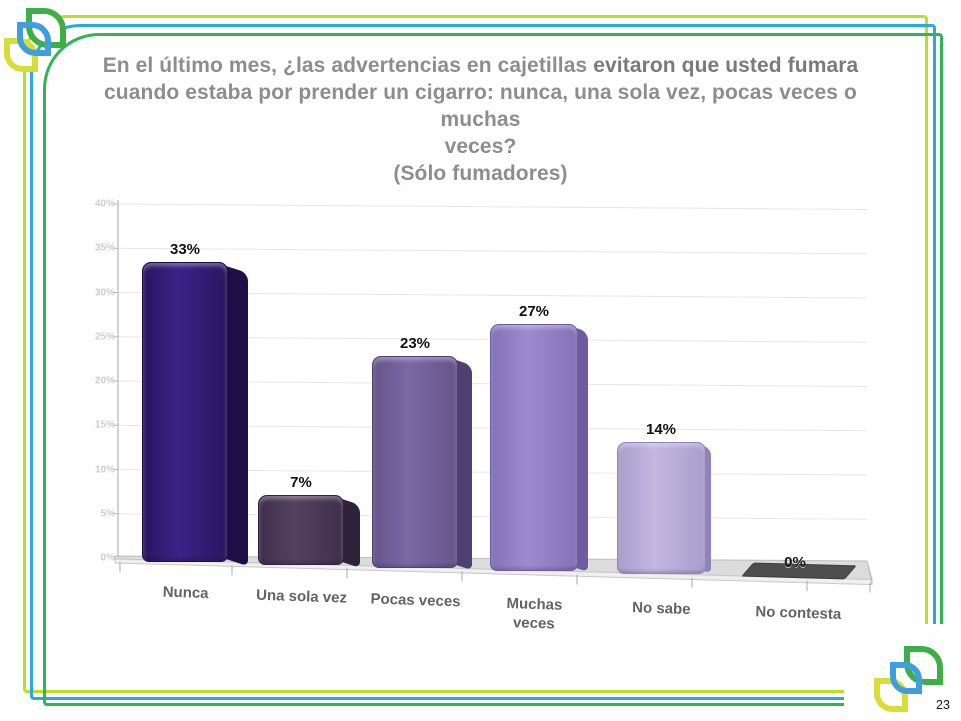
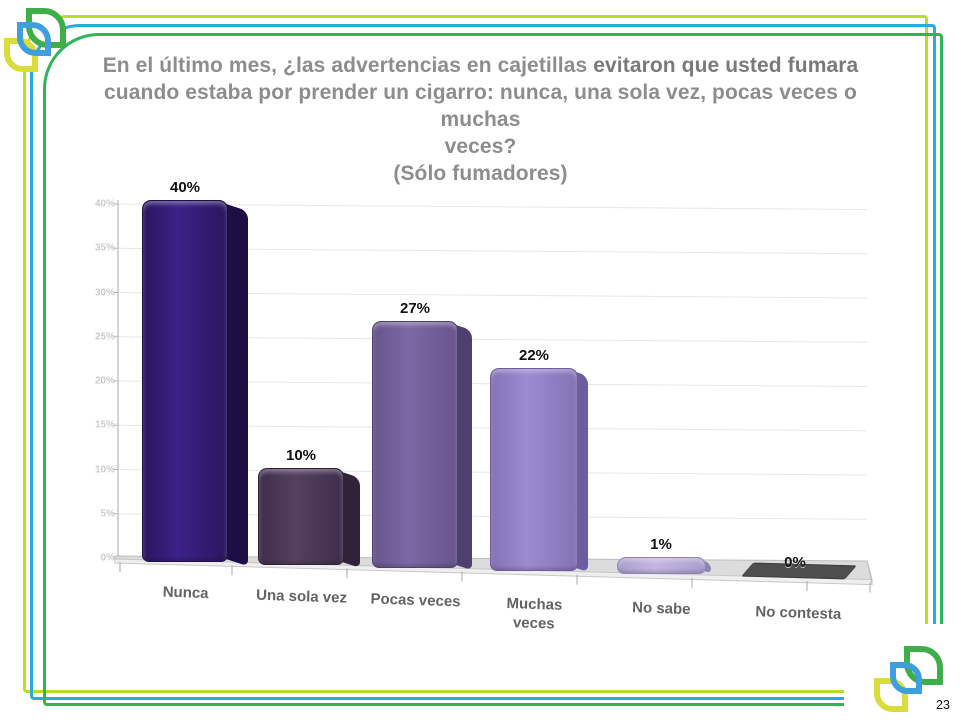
Nunca: 33% -> 40%
Una sola vez: 7% -> 10%
Pocas veces: 23% -> 27%
Muchas veces: 27% -> 22%
No sabe: 14% -> 1%
